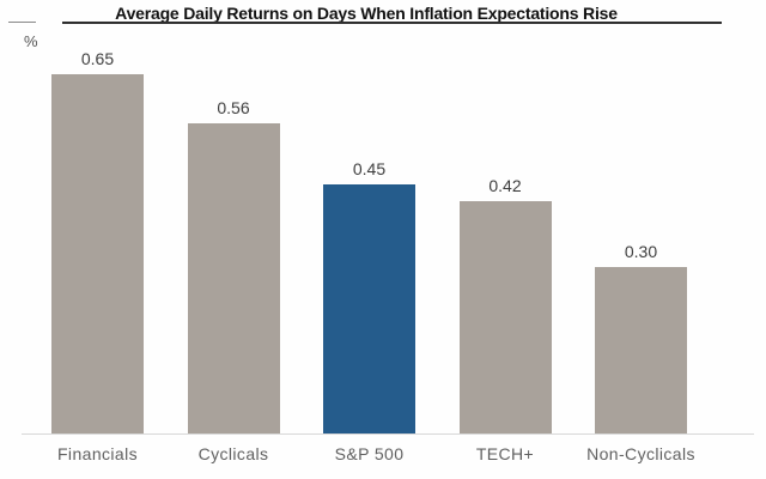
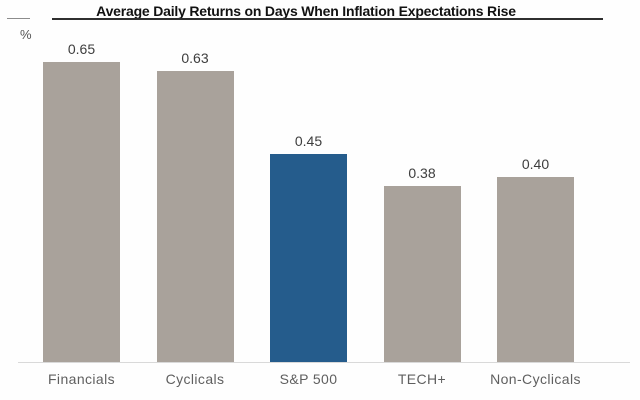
Cyclicals: 0.56 -> 0.63
TECH+: 0.42 -> 0.38
Non-Cyclicals: 0.30 -> 0.40
